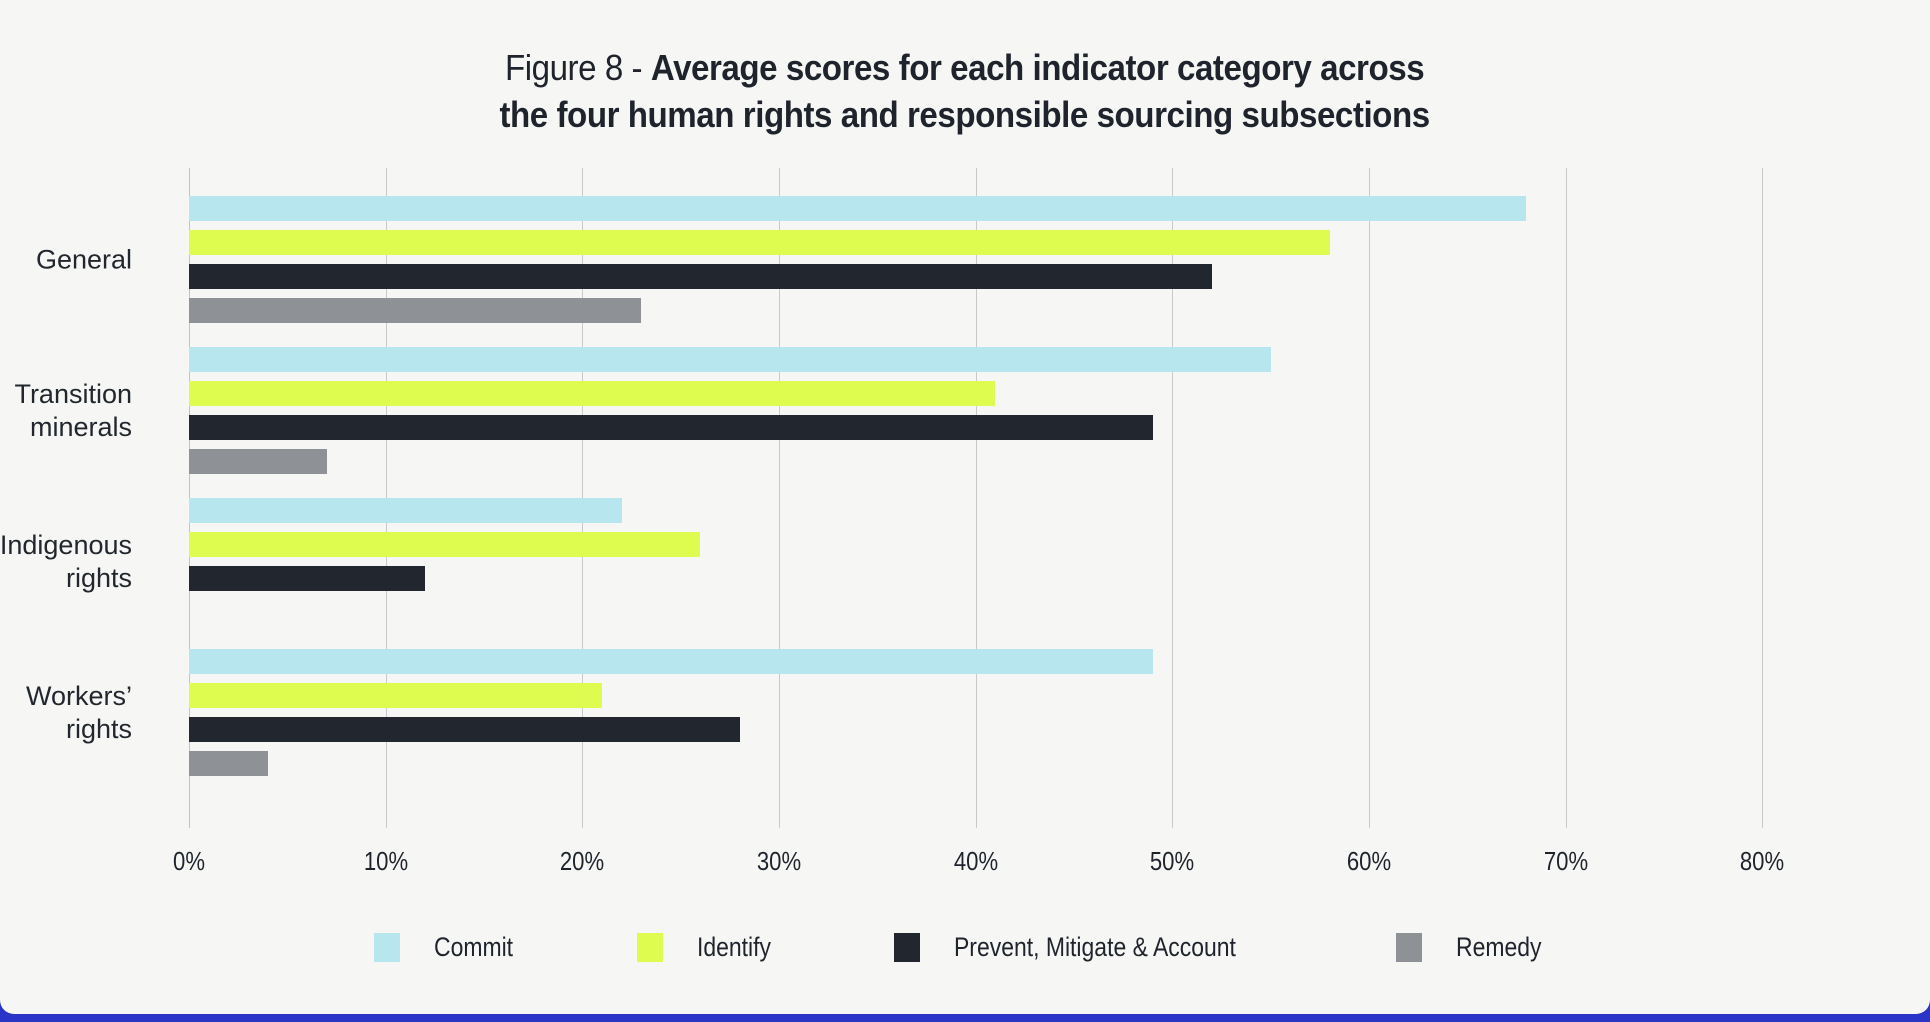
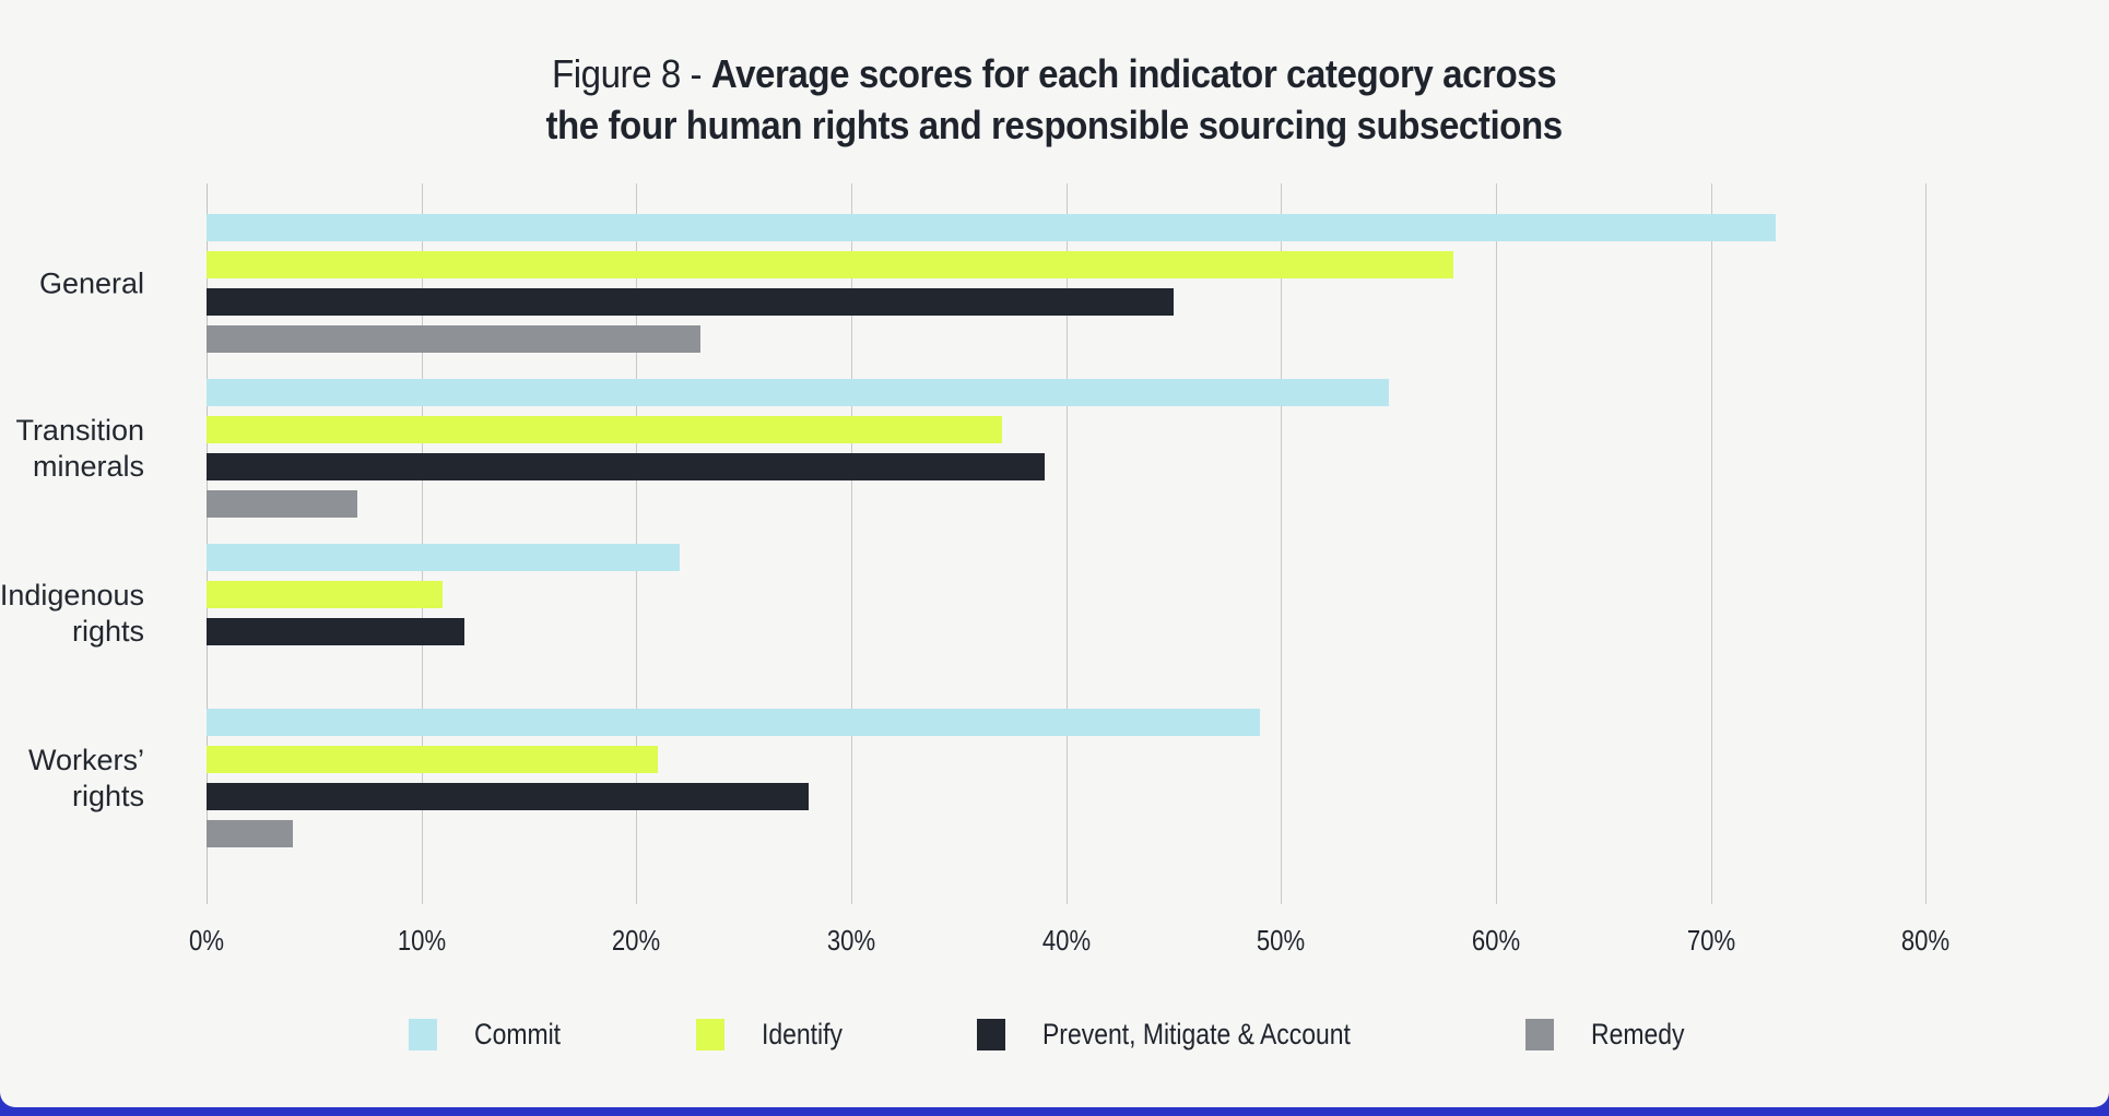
Commit/General: 68% -> 73%
Prevent, Mitigate & Account/General: 52% -> 45%
Identify/Transition minerals: 41% -> 37%
Prevent, Mitigate & Account/Transition minerals: 49% -> 39%
Identify/Indigenous rights: 26% -> 11%
